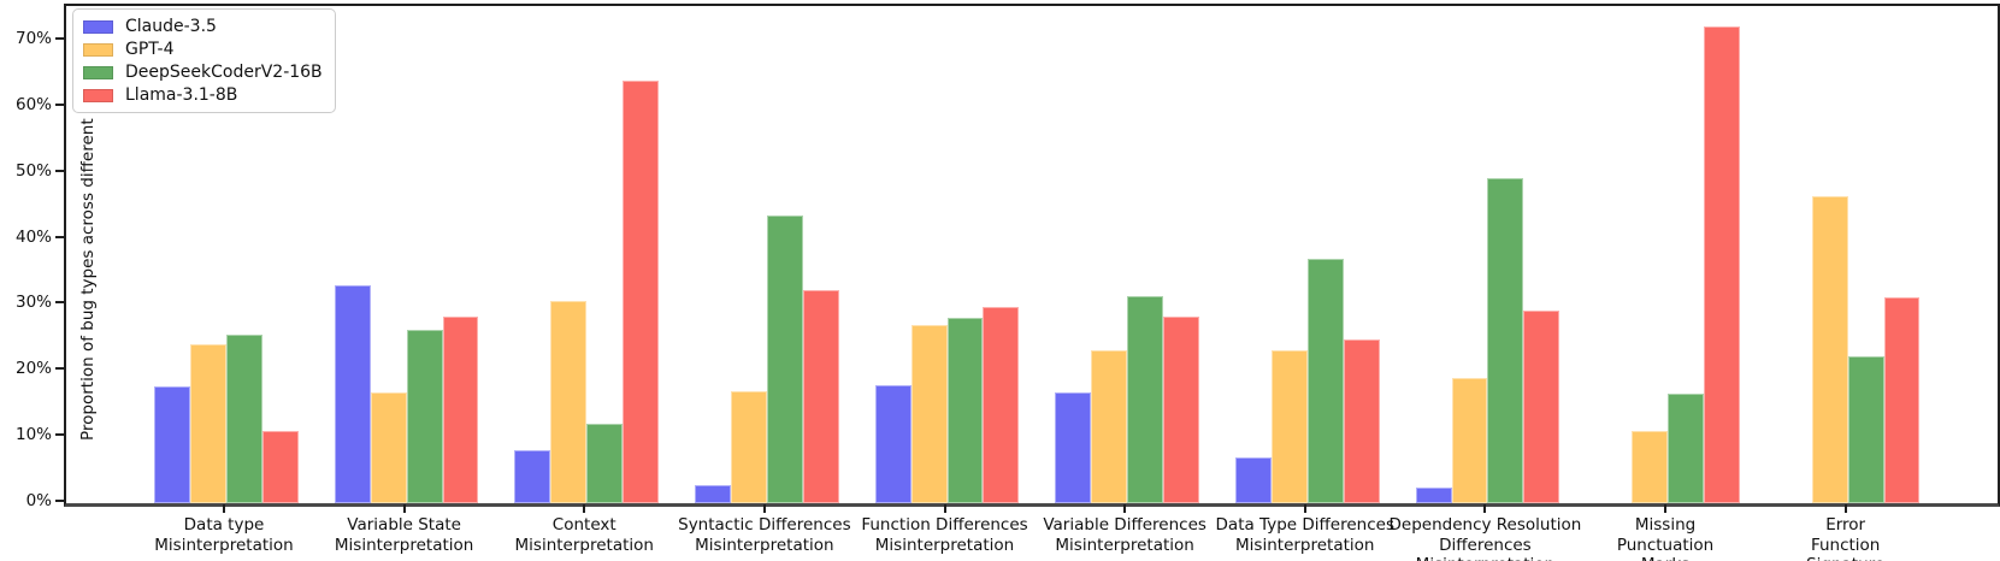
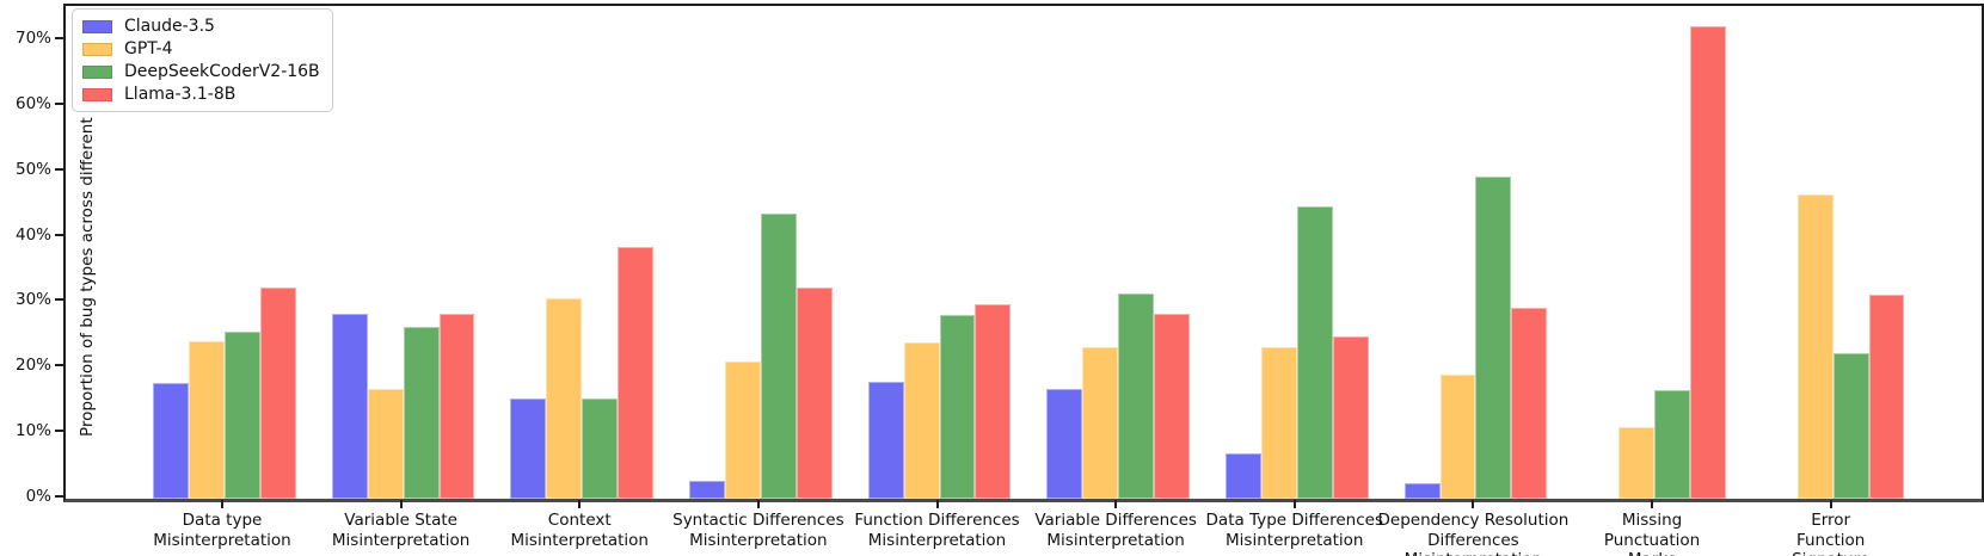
Llama-3.1-8B/Data type Misinterpretation: 11% -> 32%
Claude-3.5/Variable State Misinterpretation: 33% -> 28%
Claude-3.5/Context Misinterpretation: 8% -> 15%
DeepSeekCoderV2-16B/Context Misinterpretation: 12% -> 15%
Llama-3.1-8B/Context Misinterpretation: 64% -> 38%
GPT-4/Syntactic Differences Misinterpretation: 17% -> 21%
GPT-4/Function Differences Misinterpretation: 27% -> 24%
DeepSeekCoderV2-16B/Data Type Differences Misinterpretation: 37% -> 45%
